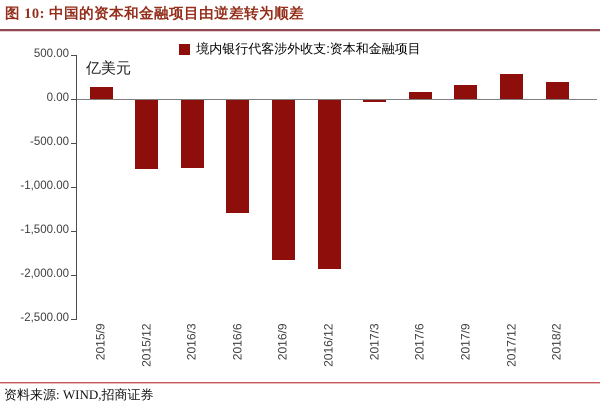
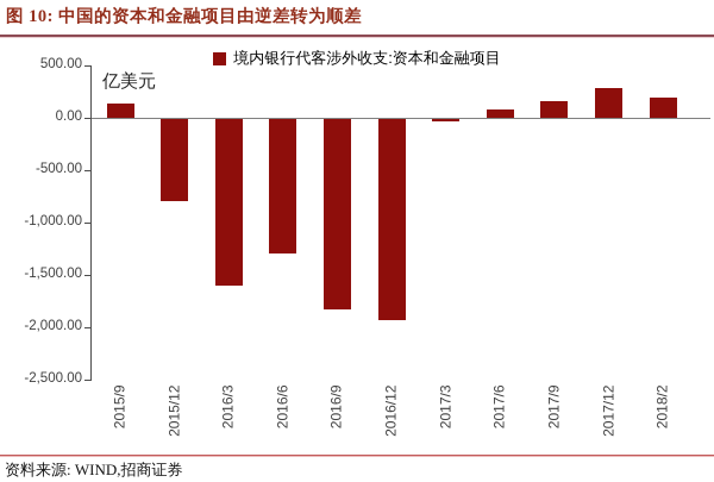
2016/3: -800 -> -1600
